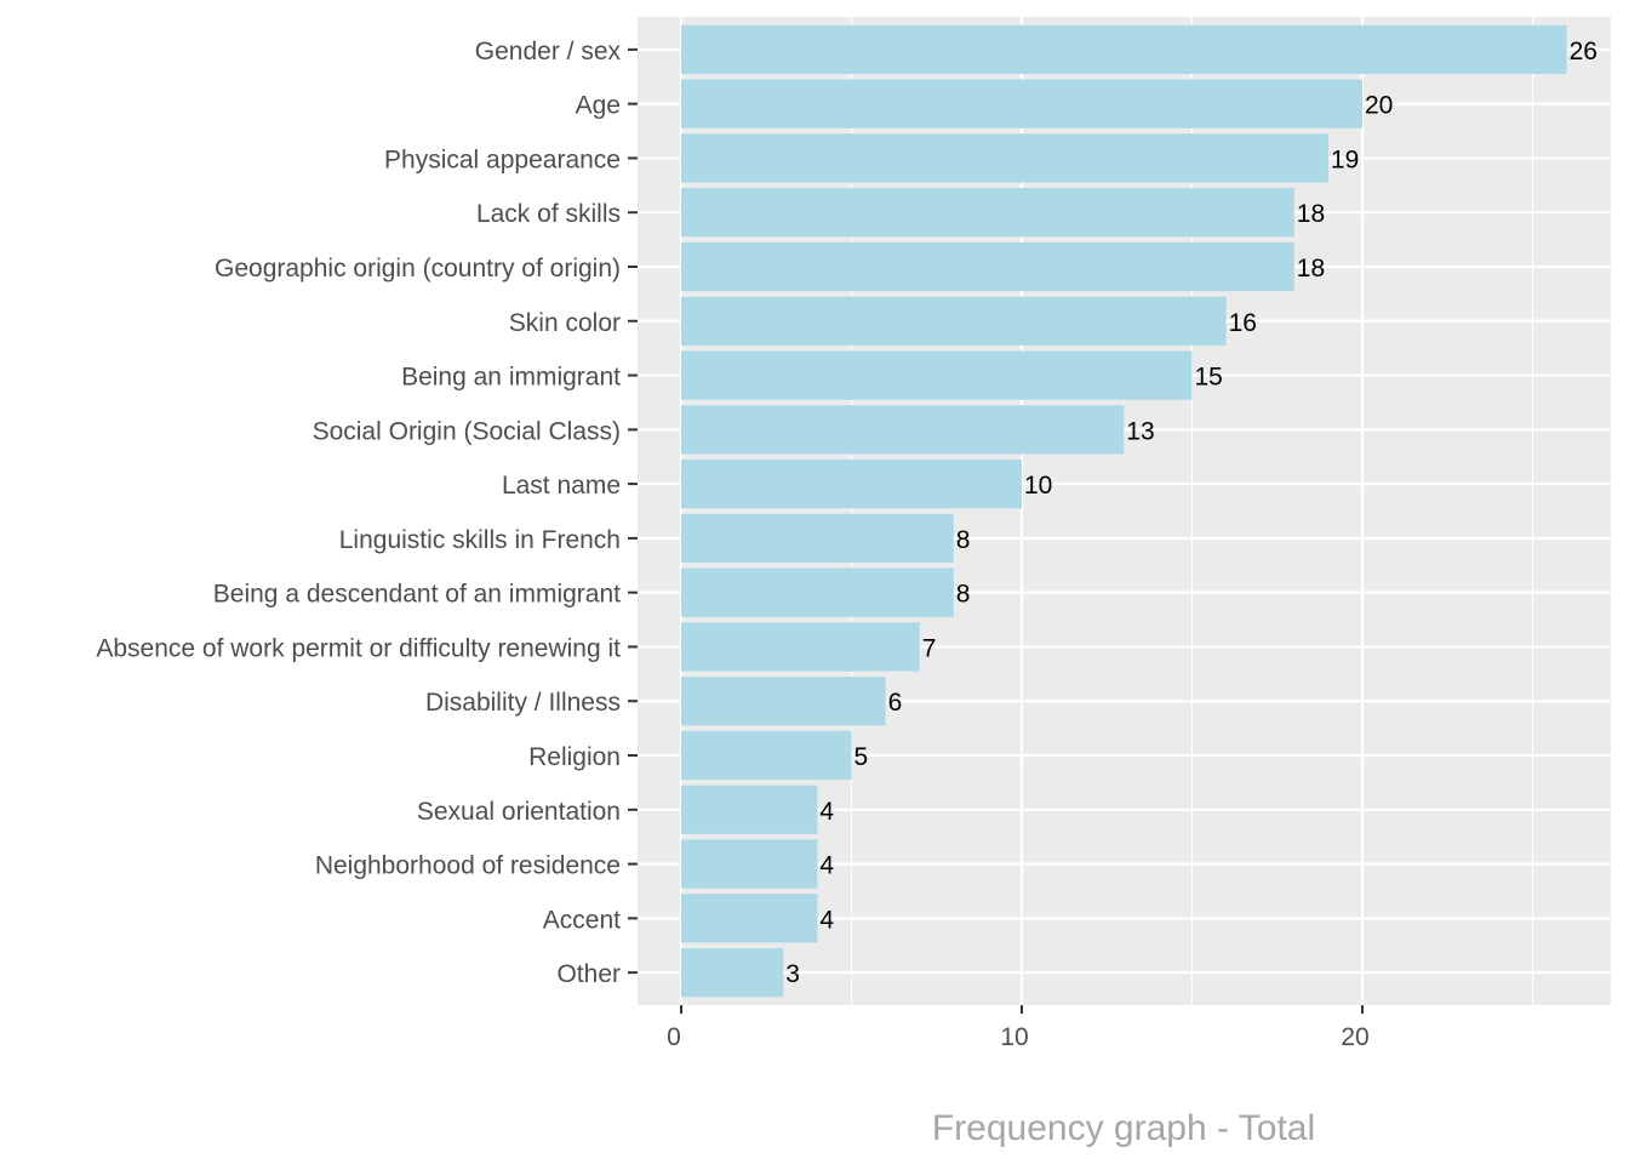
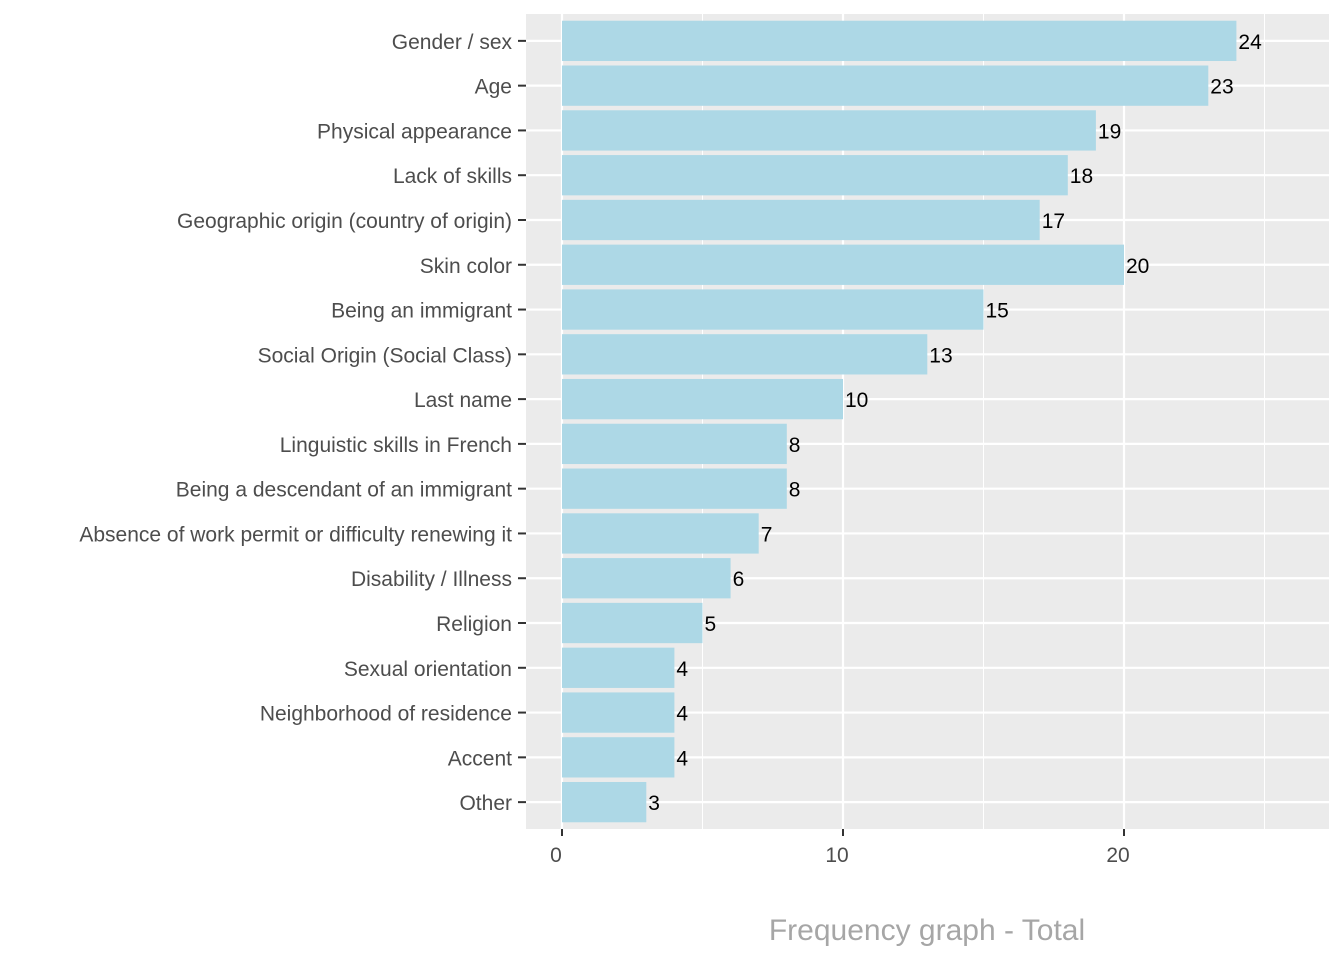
Gender / sex: 26 -> 24
Age: 20 -> 23
Geographic origin (country of origin): 18 -> 17
Skin color: 16 -> 20
